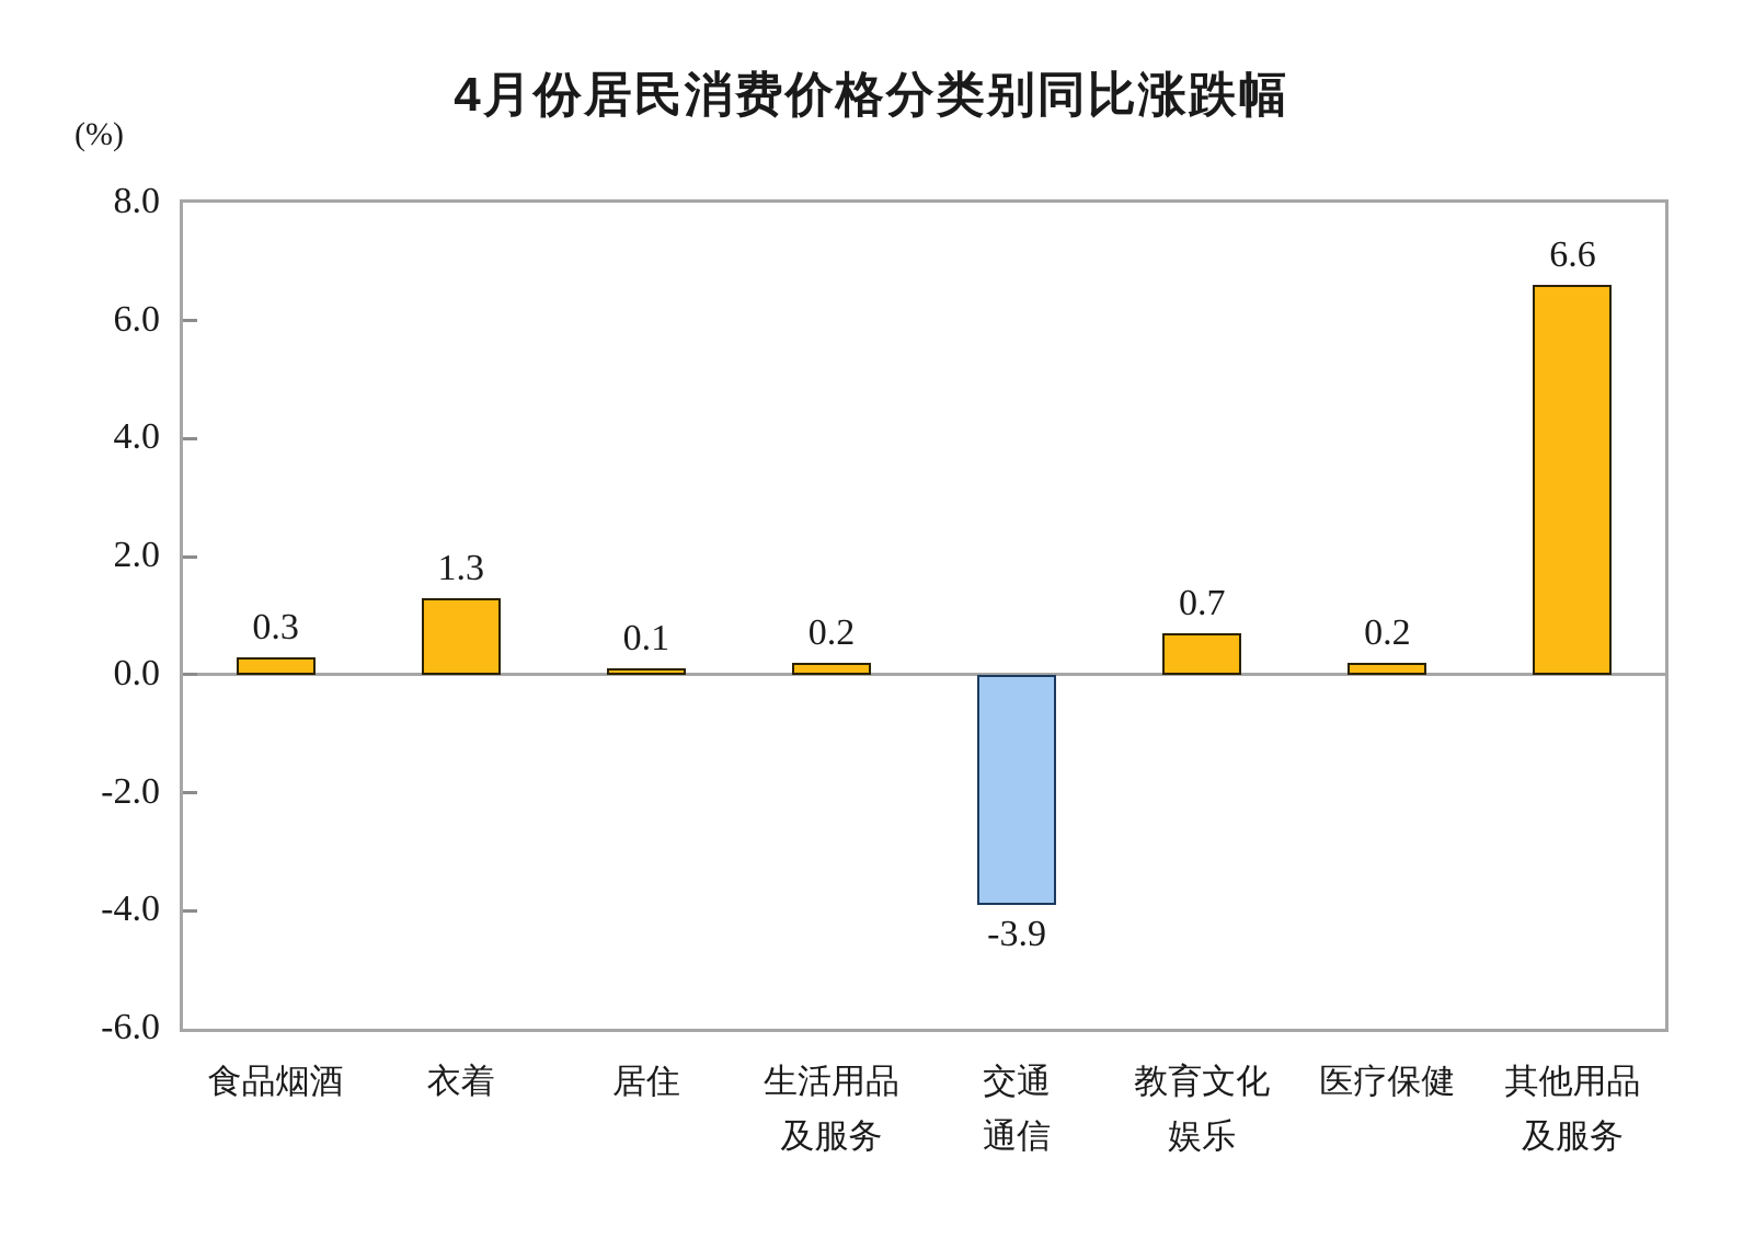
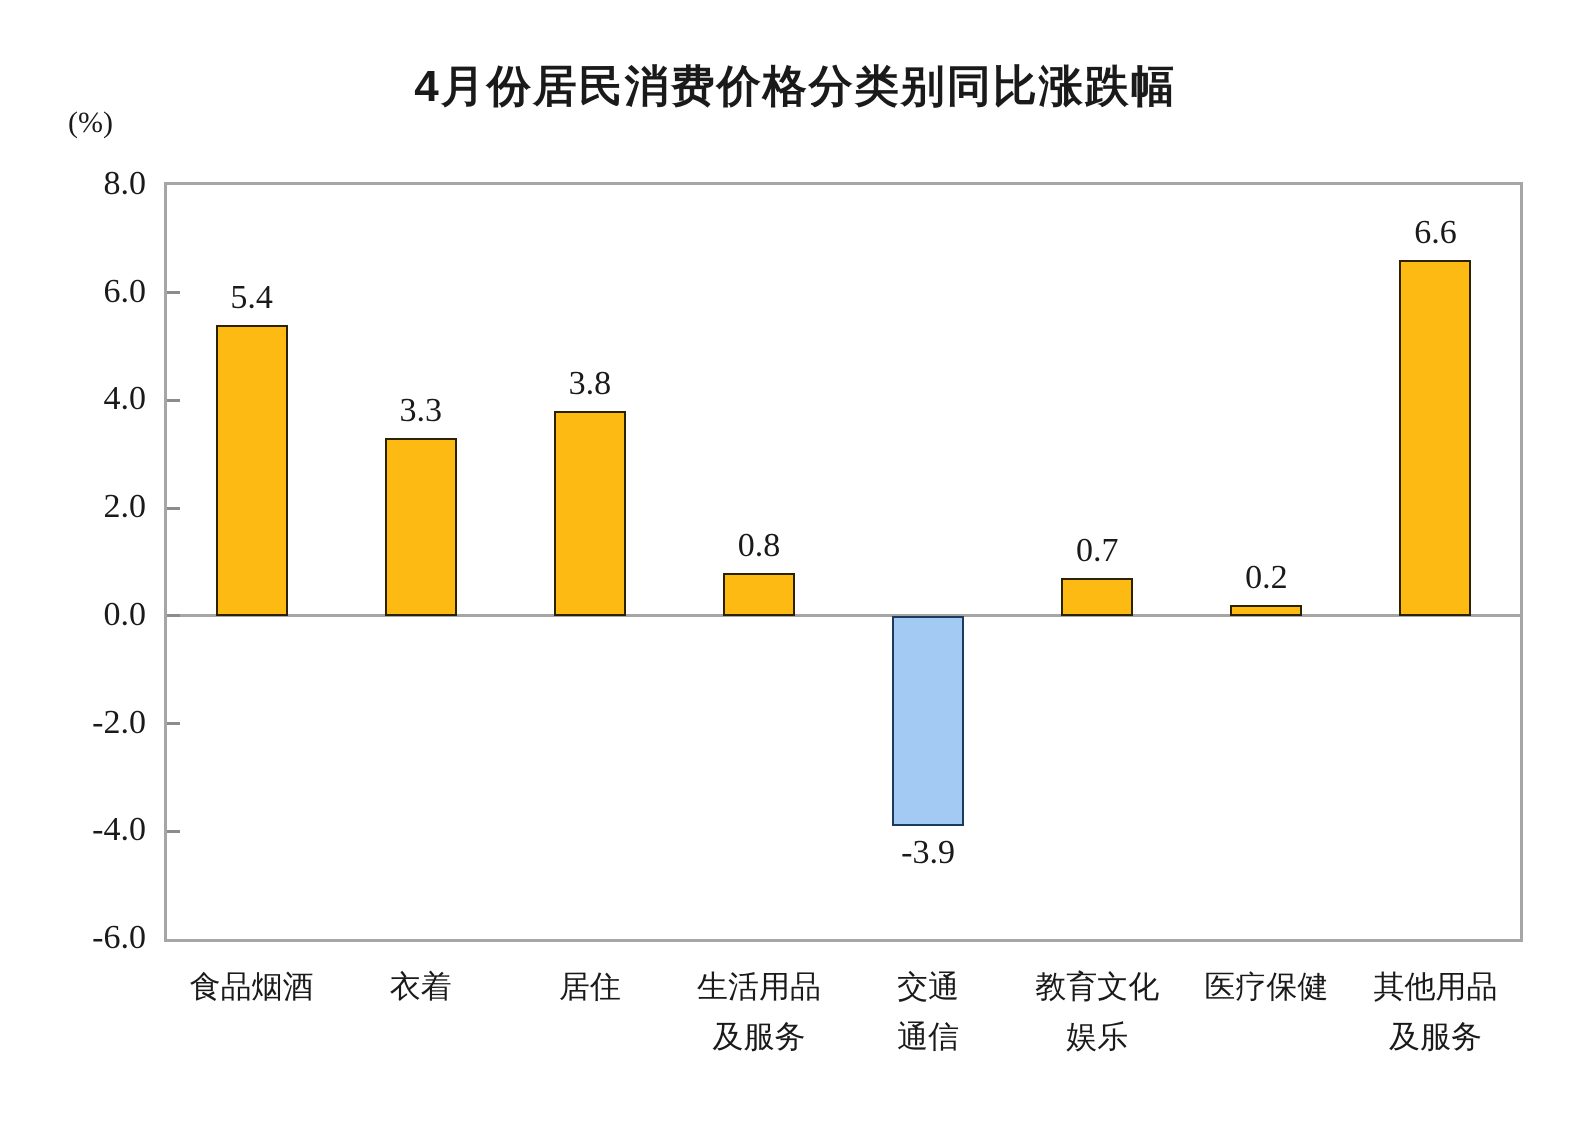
食品烟酒: 0.3 -> 5.4
衣着: 1.3 -> 3.3
居住: 0.1 -> 3.8
生活用品及服务: 0.2 -> 0.8
